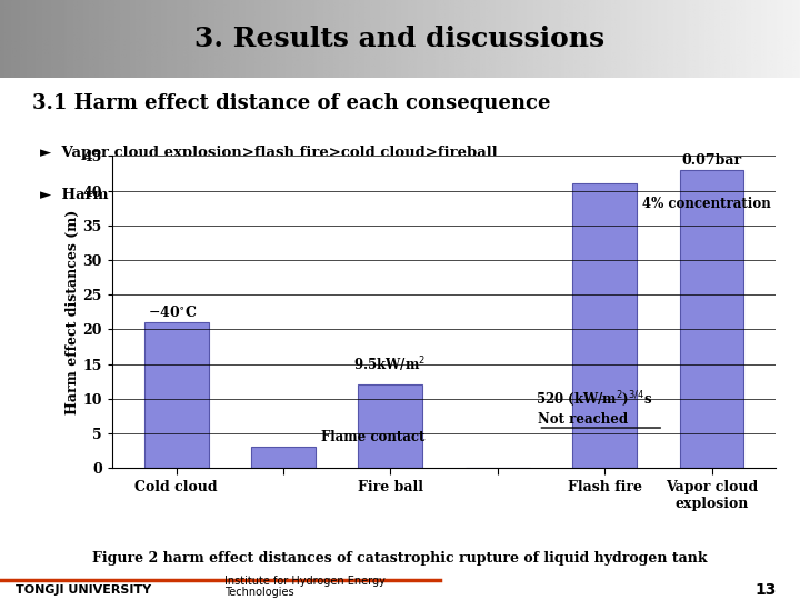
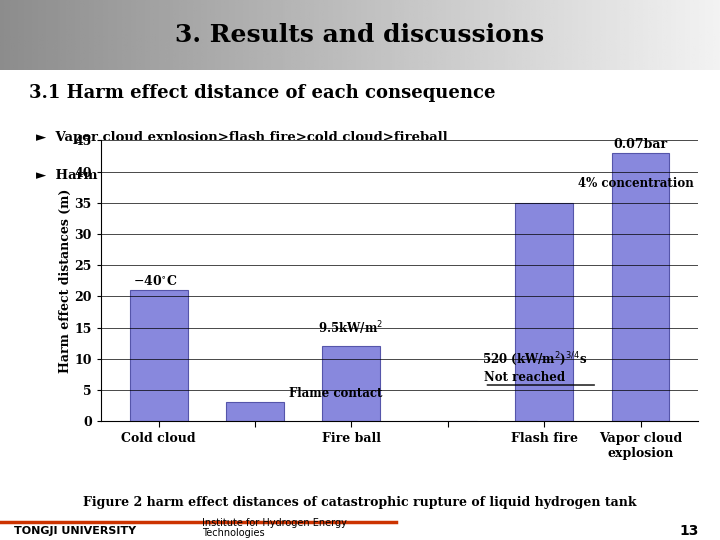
Flash fire: 41 -> 35
